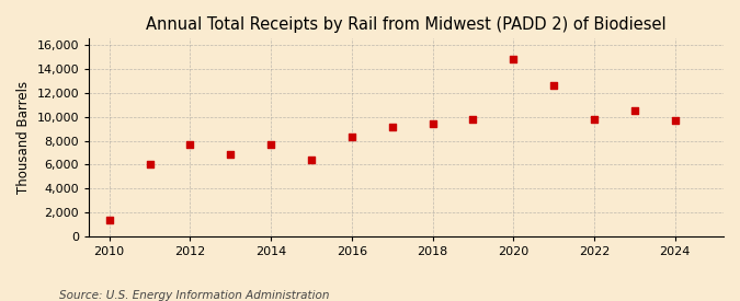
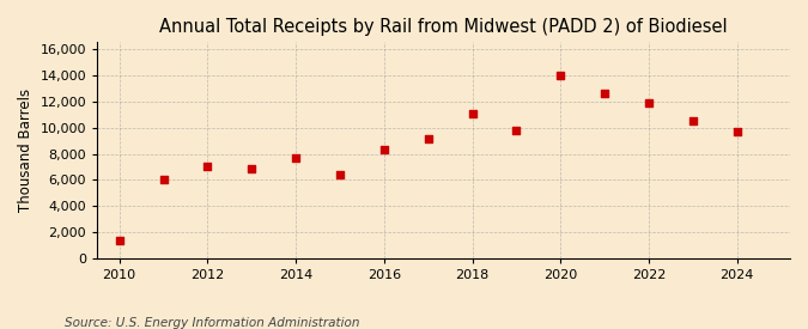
2012: 7,700 -> 7,000
2018: 9,400 -> 11,100
2020: 14,800 -> 14,000
2022: 9,800 -> 11,800
